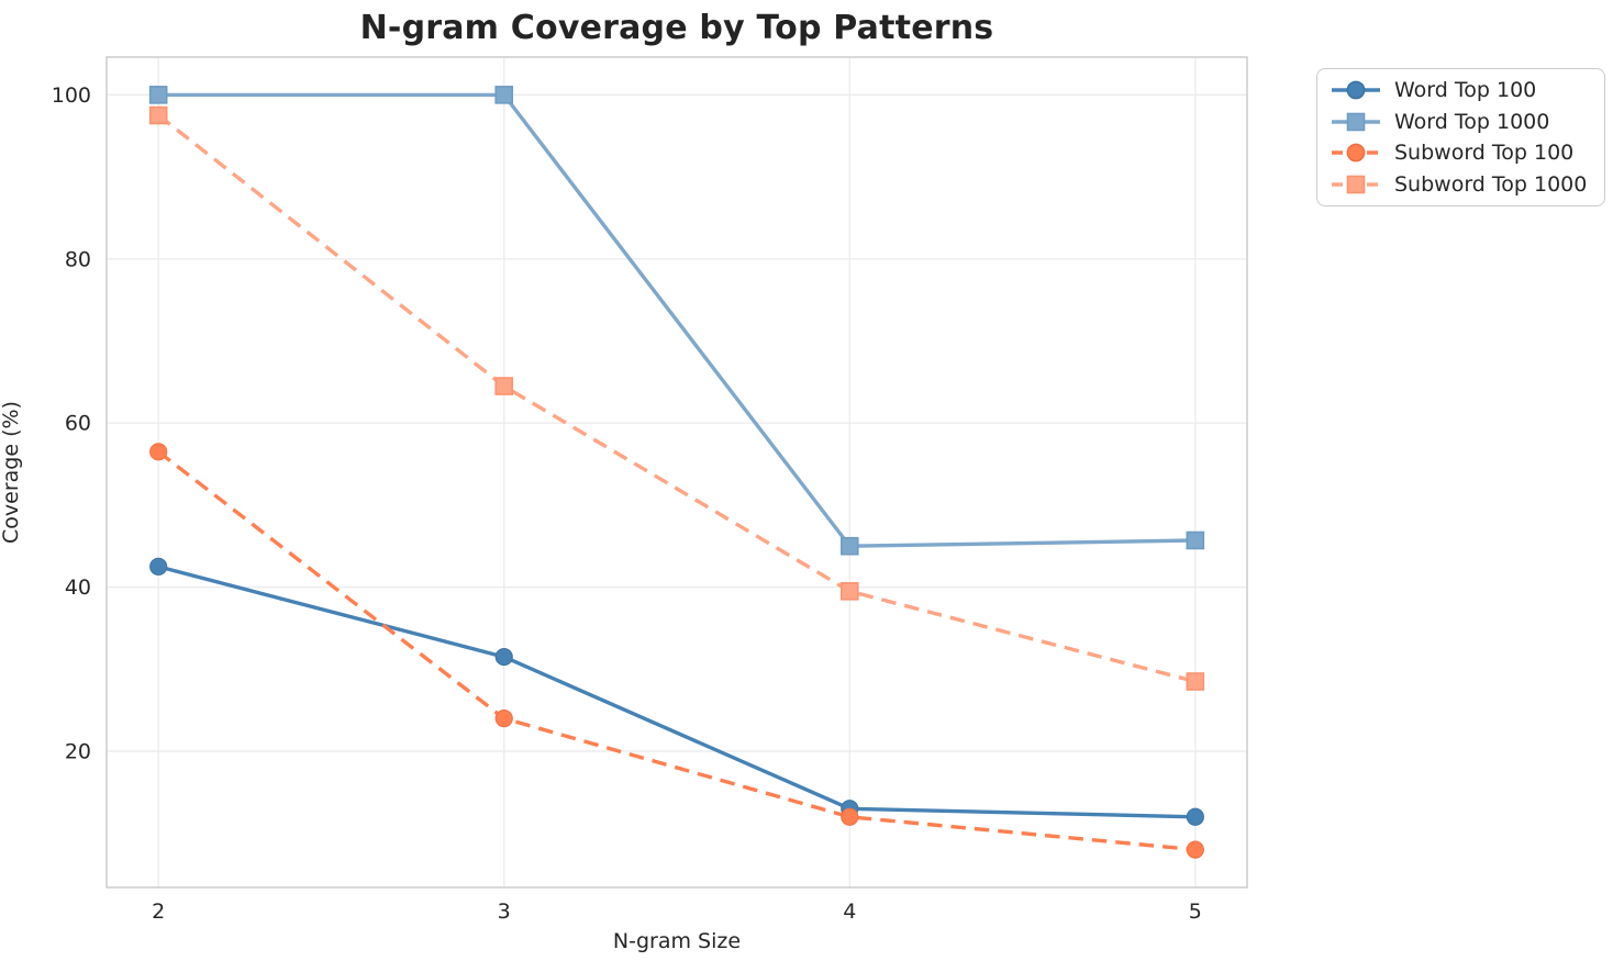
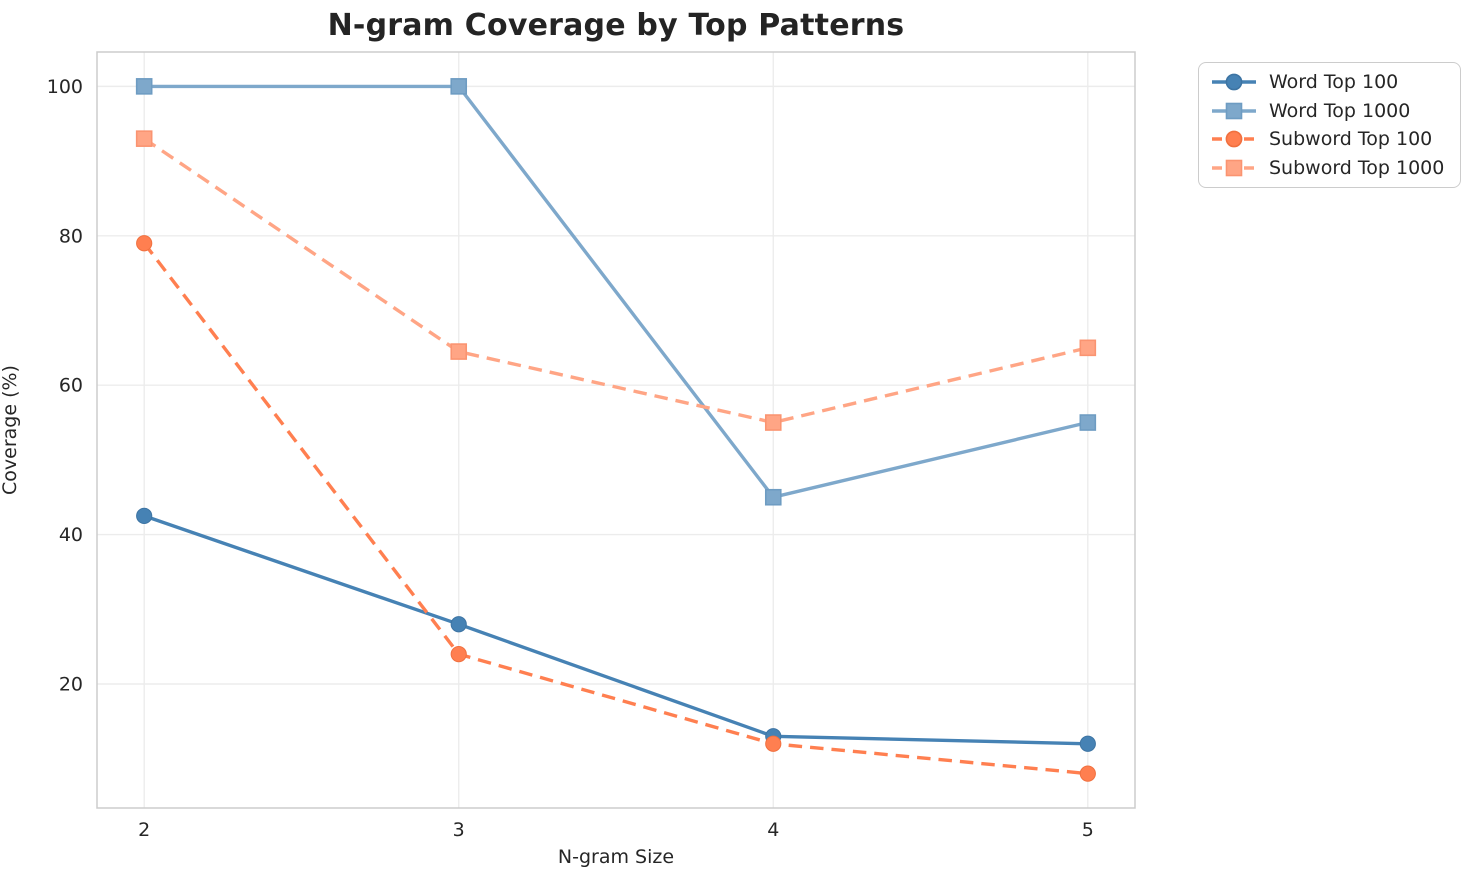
Subword Top 100/2: 56 -> 79
Subword Top 1000/2: 98 -> 93
Word Top 100/3: 32 -> 28
Subword Top 1000/4: 40 -> 55
Word Top 1000/5: 46 -> 55
Subword Top 1000/5: 28 -> 65
